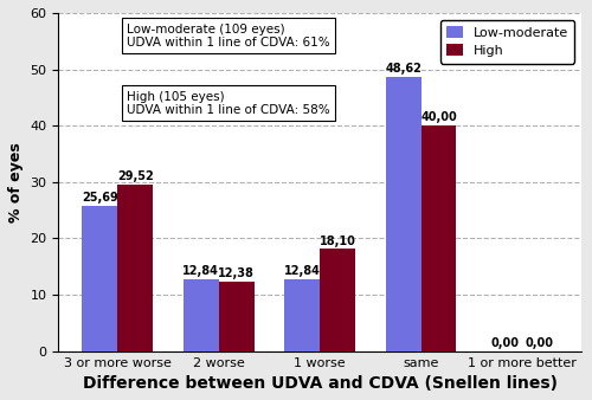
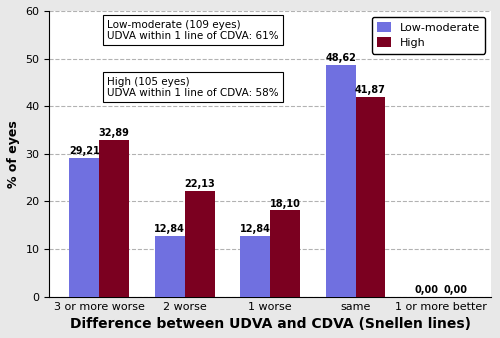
Low-moderate/3 or more worse: 25,69 -> 29,21
High/3 or more worse: 29,52 -> 32,89
High/2 worse: 12,38 -> 22,13
High/same: 40,00 -> 41,87
